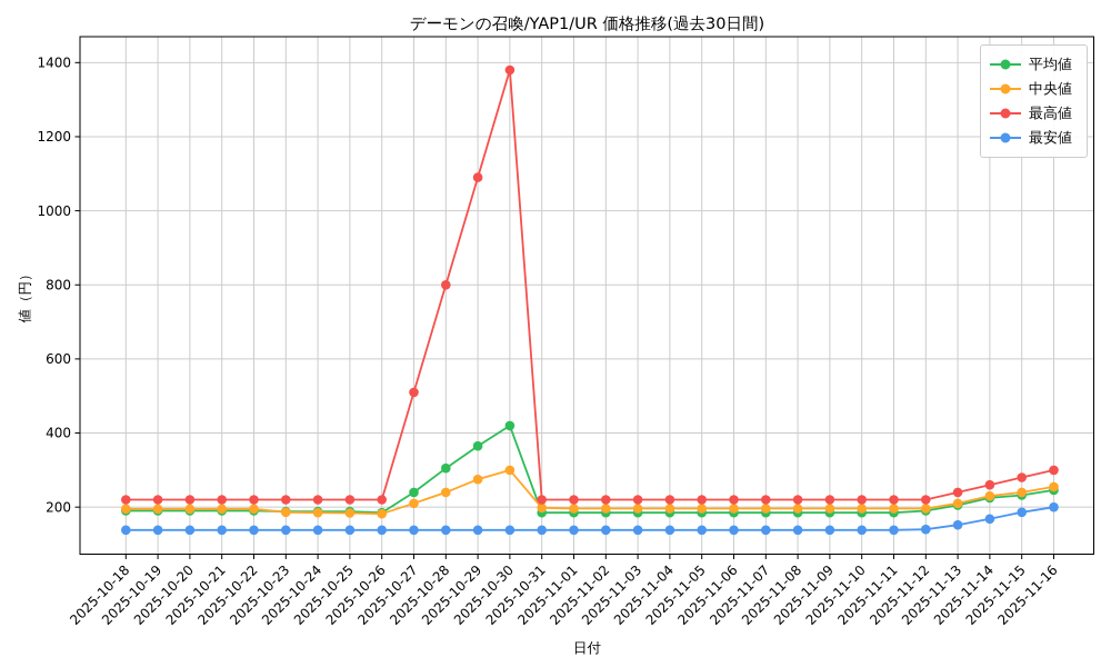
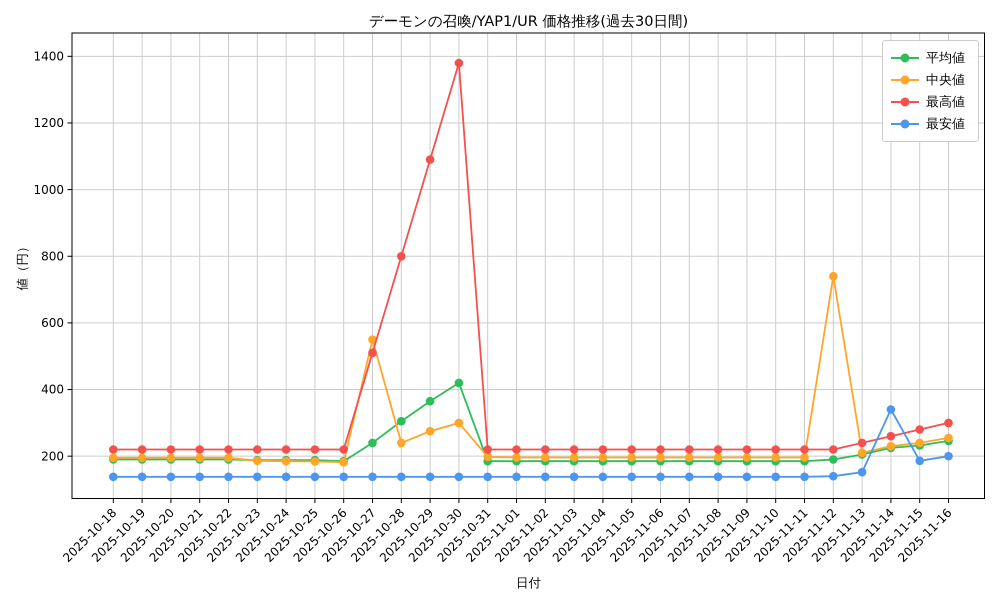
中央値/2025-10-27: 210 -> 550
中央値/2025-11-12: 200 -> 740
最安値/2025-11-14: 170 -> 340
